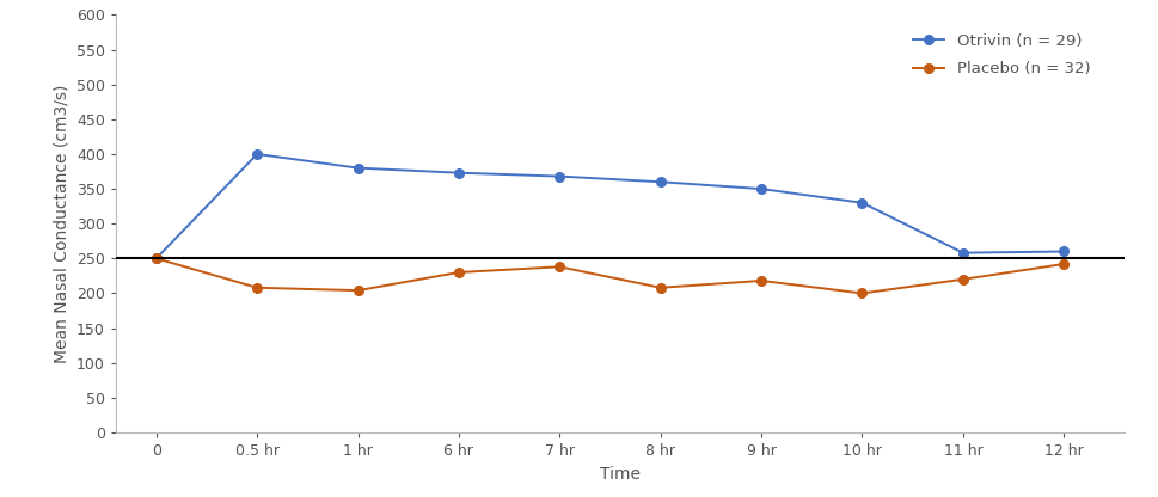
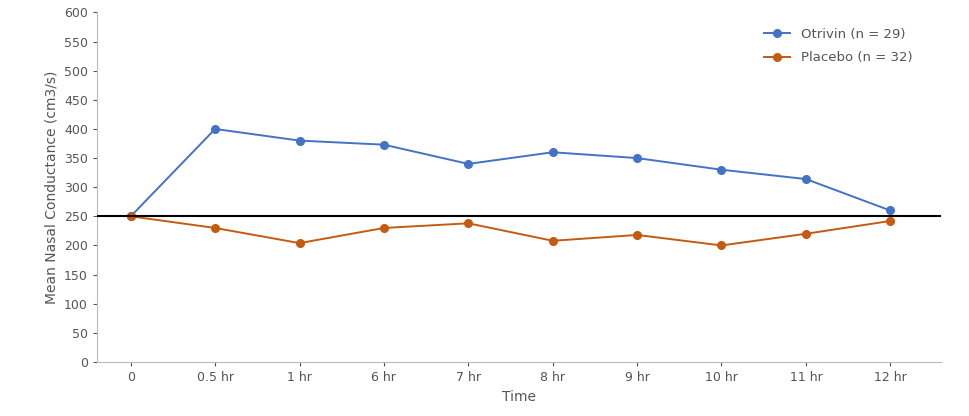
Placebo (n = 32)/0.5 hr: 208 -> 230
Otrivin (n = 29)/7 hr: 368 -> 340
Otrivin (n = 29)/11 hr: 258 -> 314
